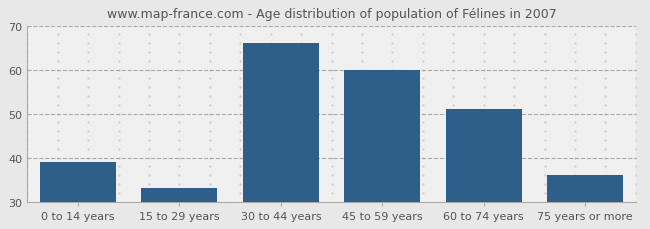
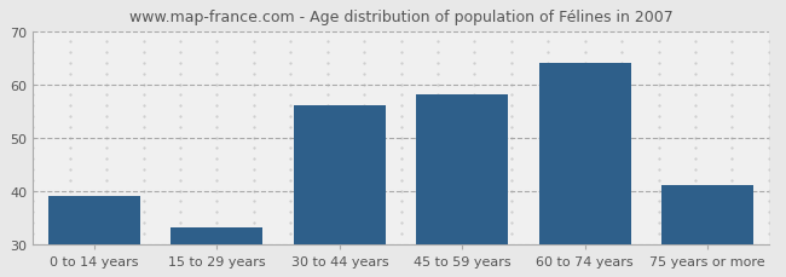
30 to 44 years: 66 -> 56
45 to 59 years: 60 -> 58
60 to 74 years: 51 -> 64
75 years or more: 36 -> 41
